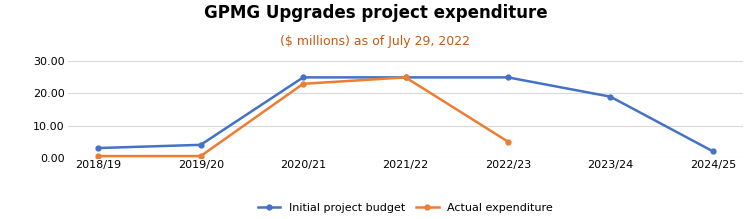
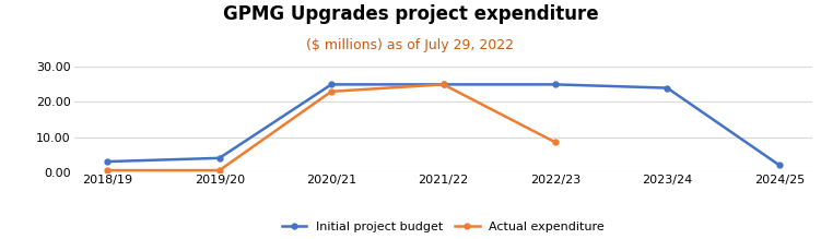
Actual expenditure/2022/23: 5.0 -> 8.5
Initial project budget/2023/24: 19 -> 24
